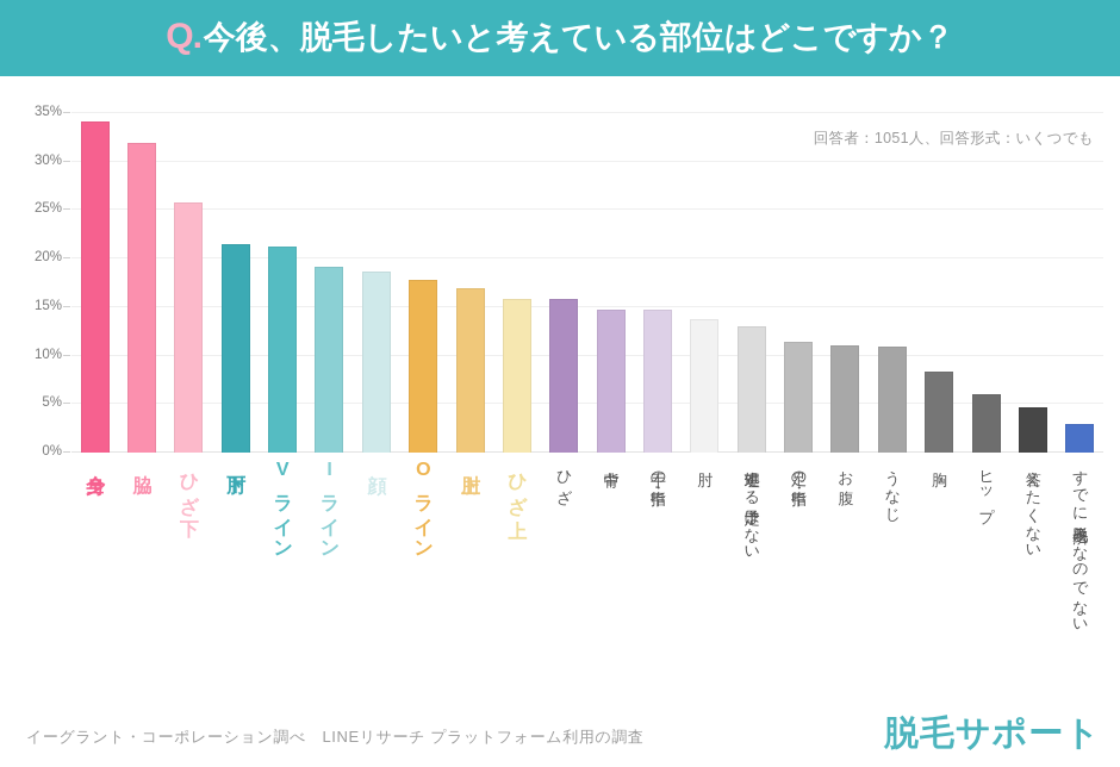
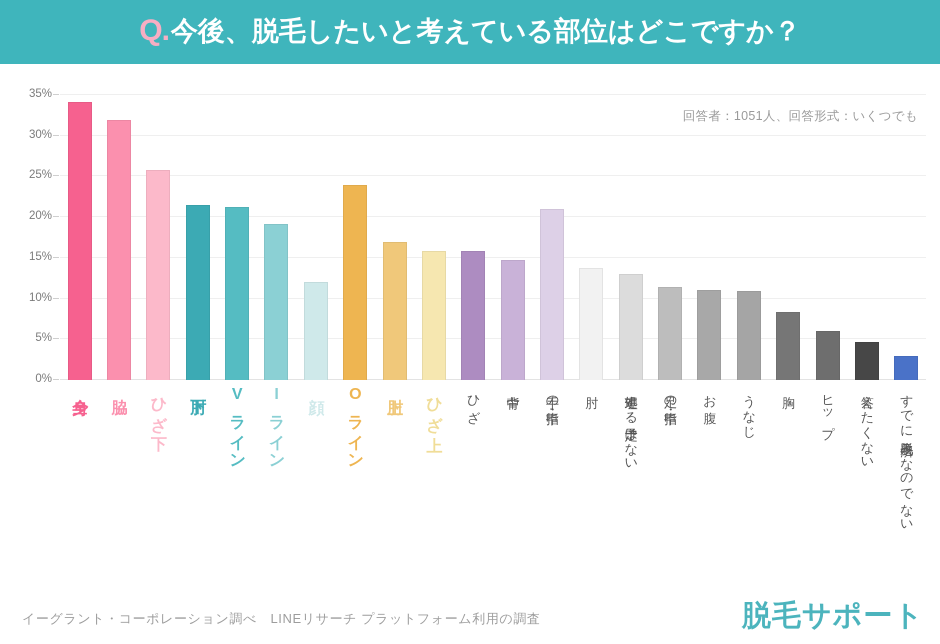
顔: 19% -> 12%
Oライン: 18% -> 24%
手の指・甲: 15% -> 21%
